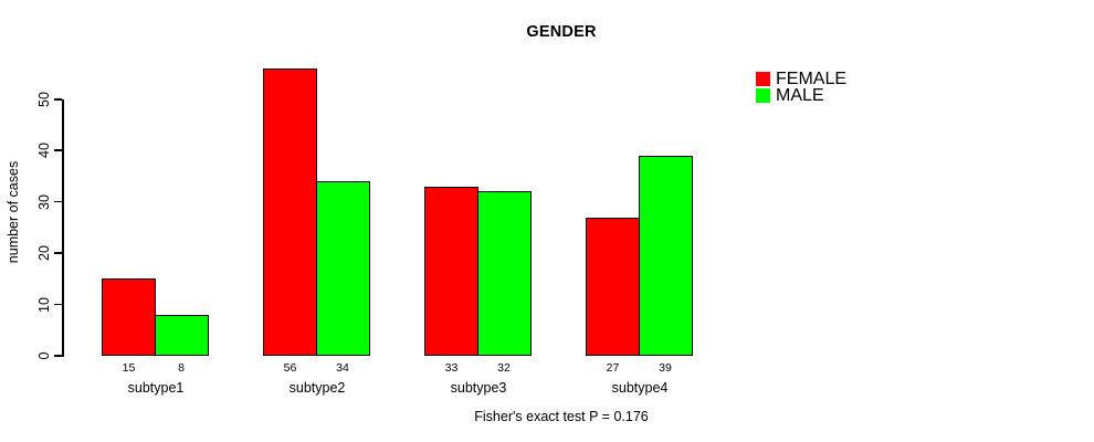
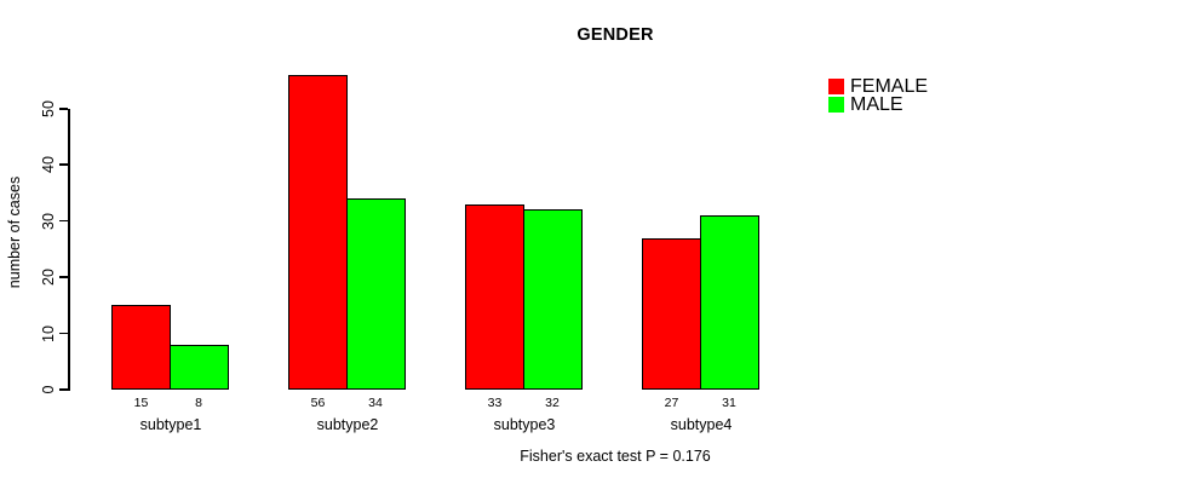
MALE/subtype4: 39 -> 31
